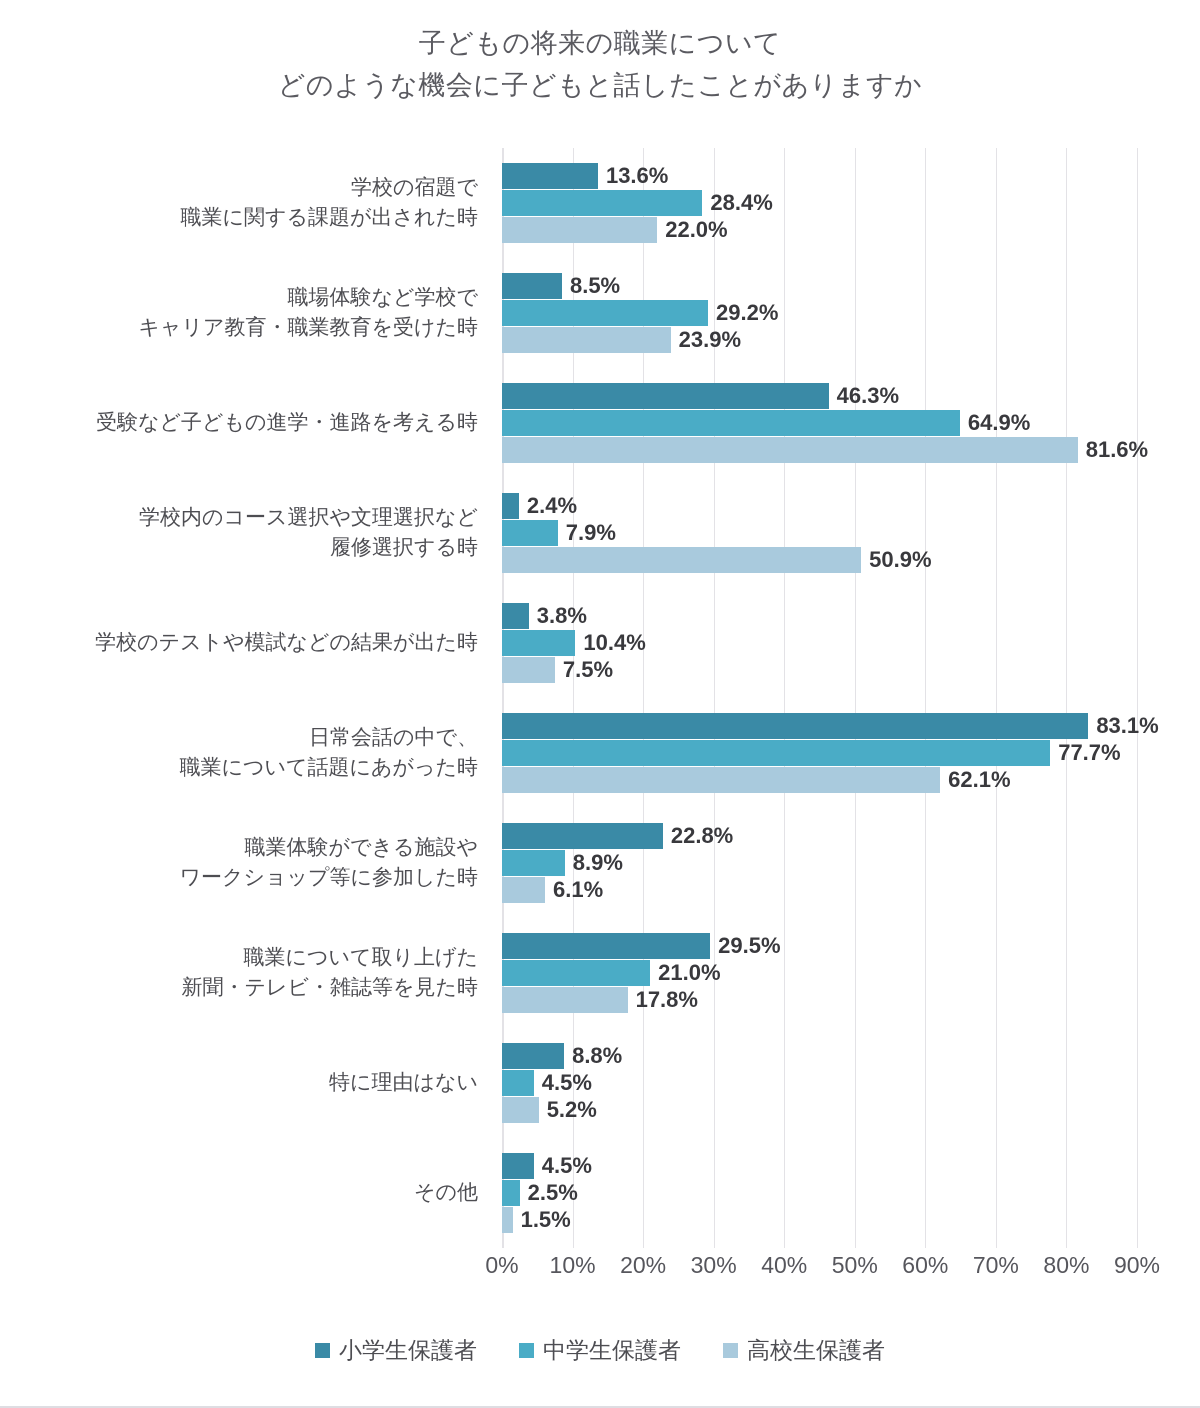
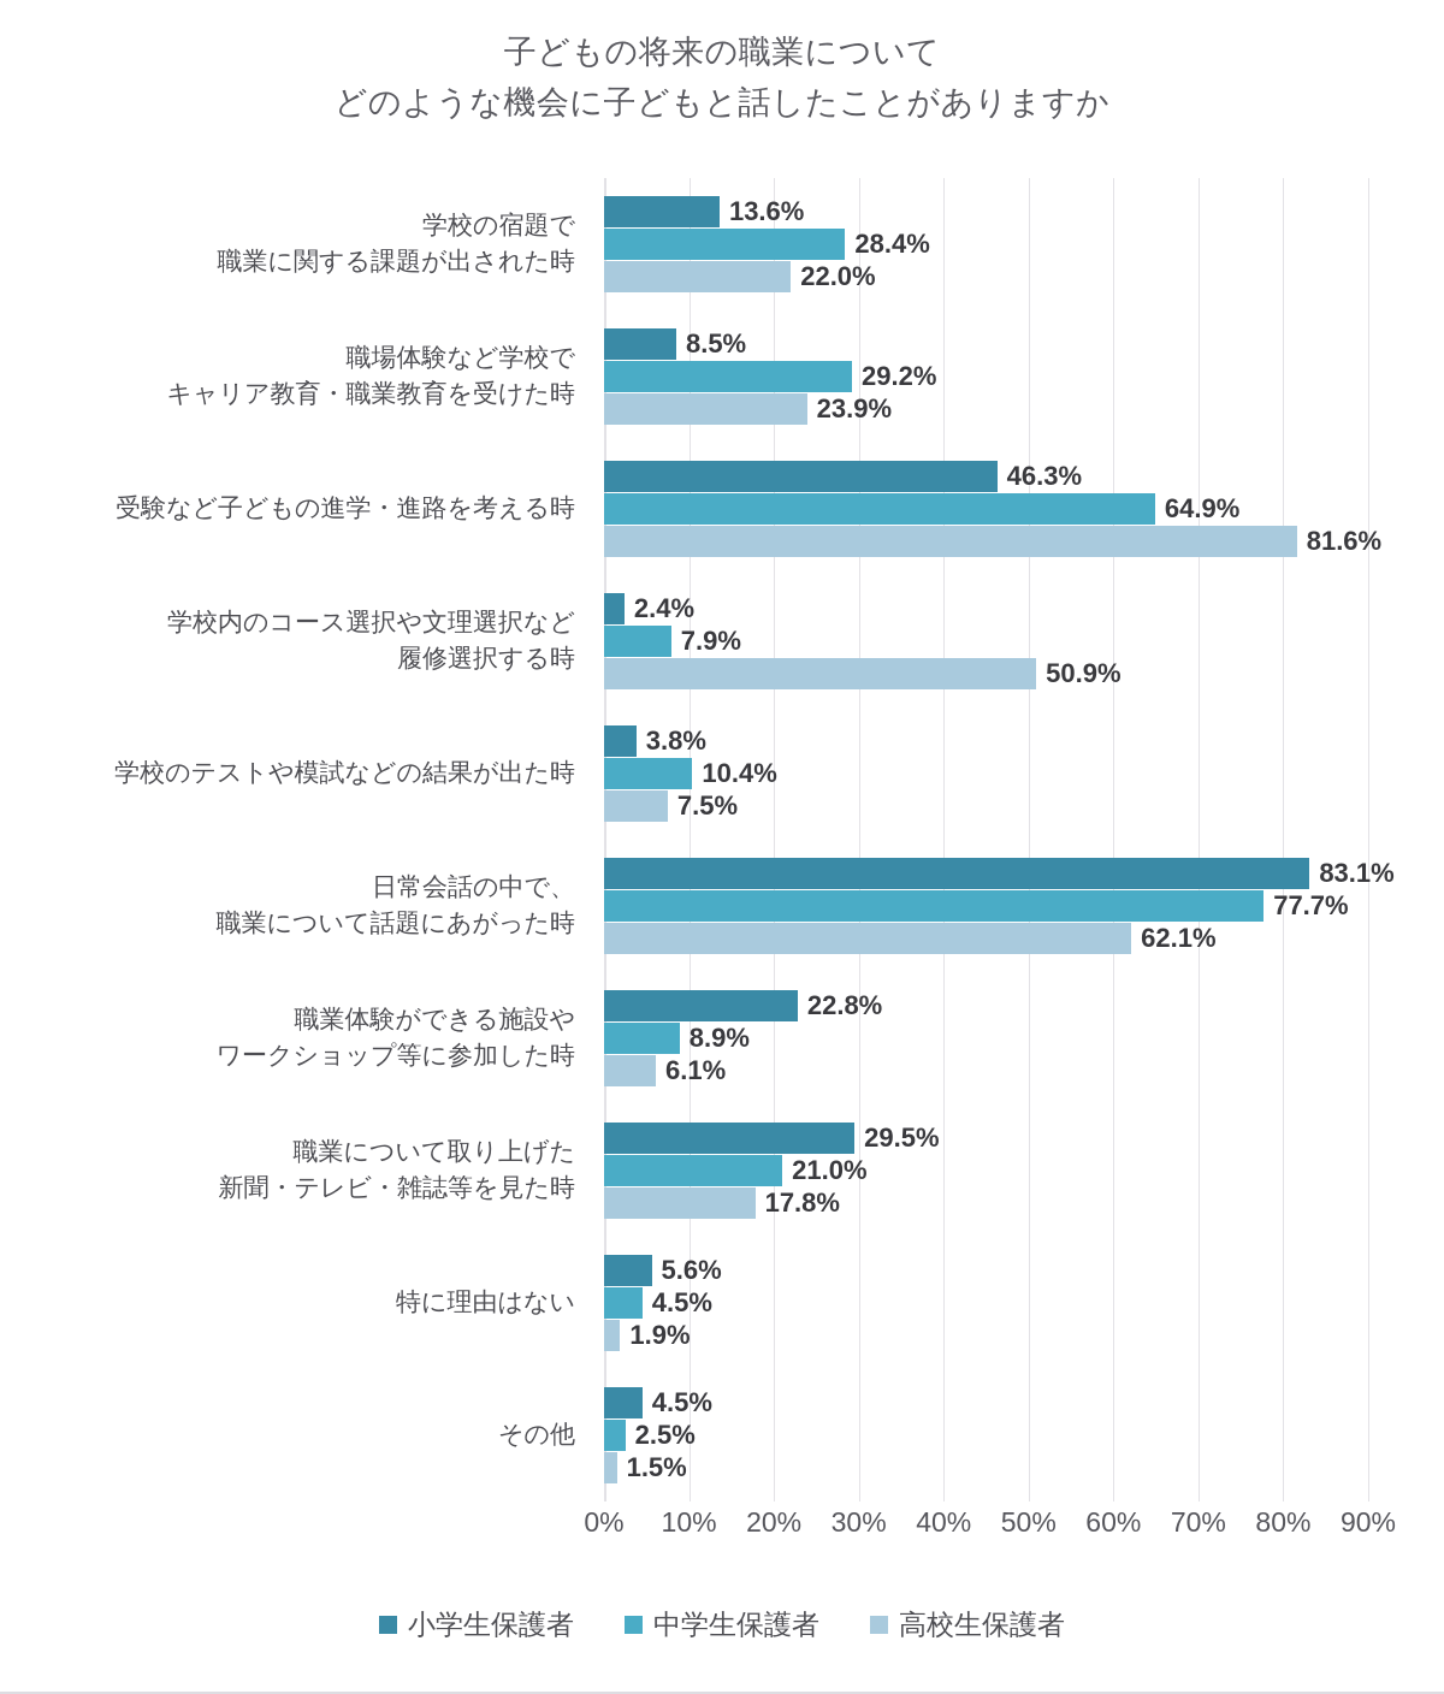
小学生保護者/特に理由はない: 8.8% -> 5.6%
高校生保護者/特に理由はない: 5.2% -> 1.9%
